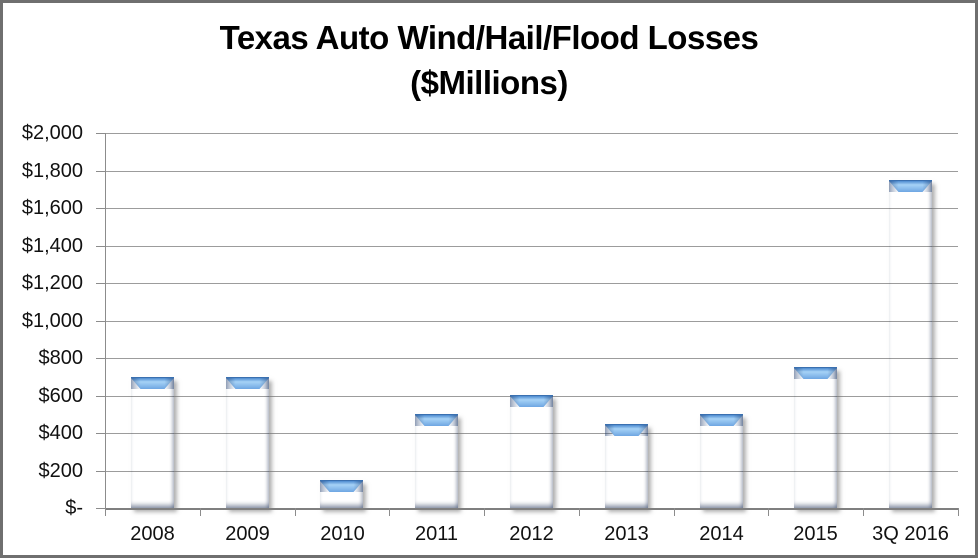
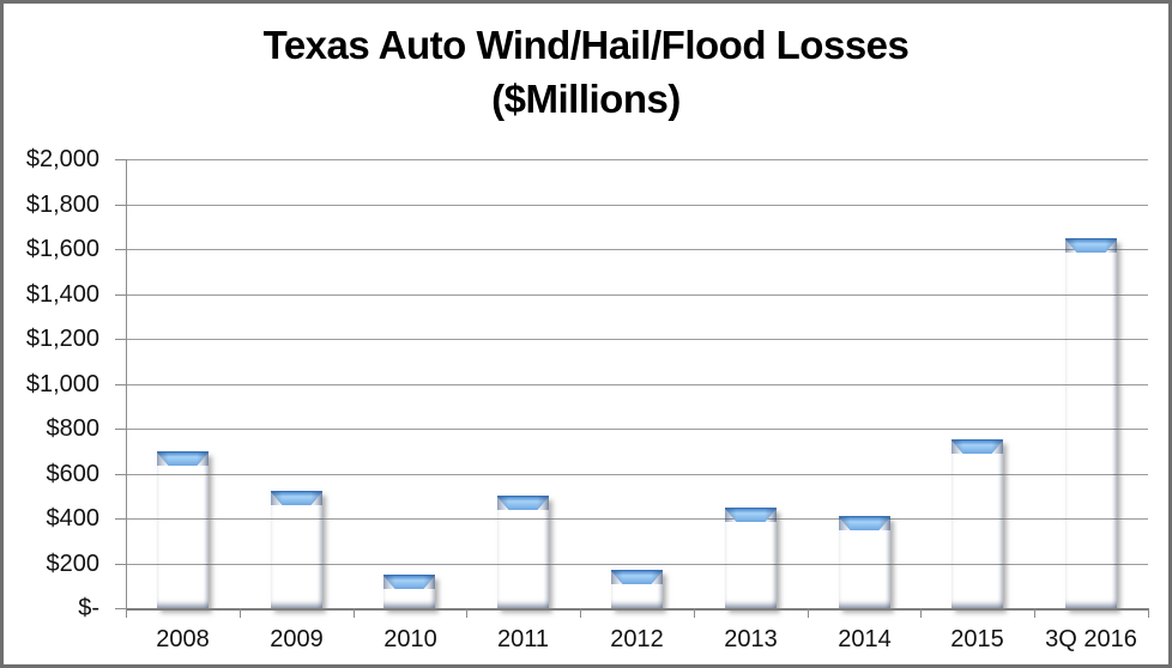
2009: $700 -> $520
2012: $600 -> $170
2014: $500 -> $410
3Q 2016: $1750 -> $1650
